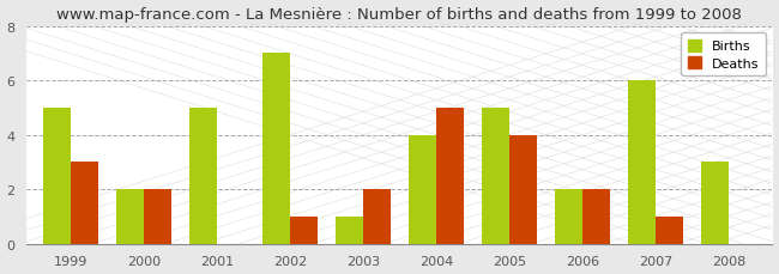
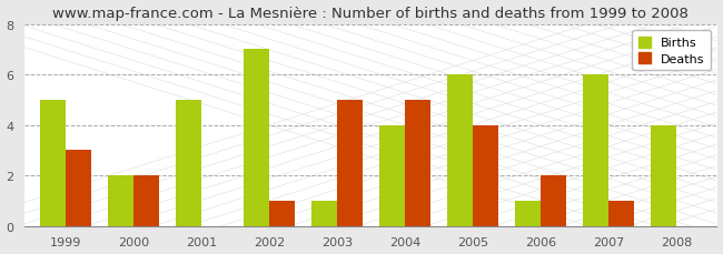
Deaths/2003: 2 -> 5
Births/2005: 5 -> 6
Births/2006: 2 -> 1
Births/2008: 3 -> 4
